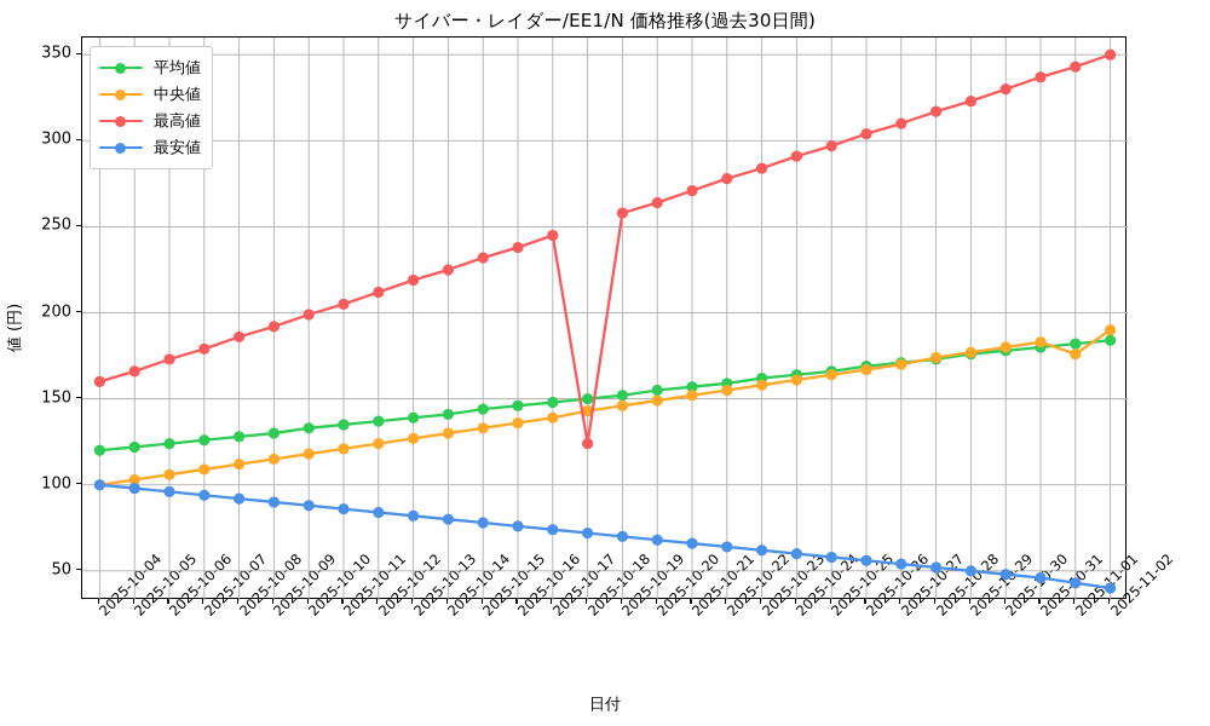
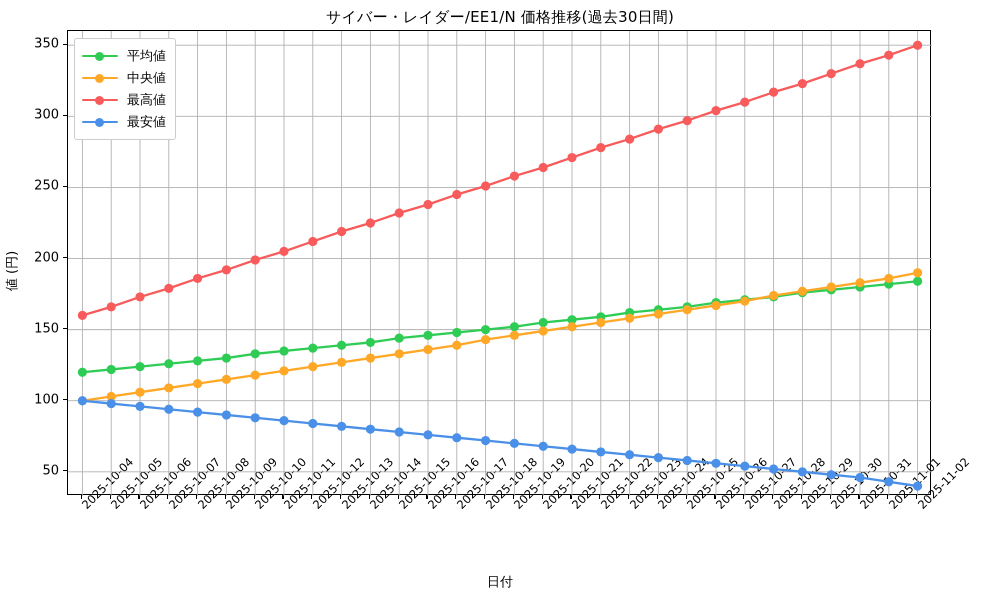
最高値/2025-10-18: 124 -> 251
中央値/2025-11-01: 176 -> 186
